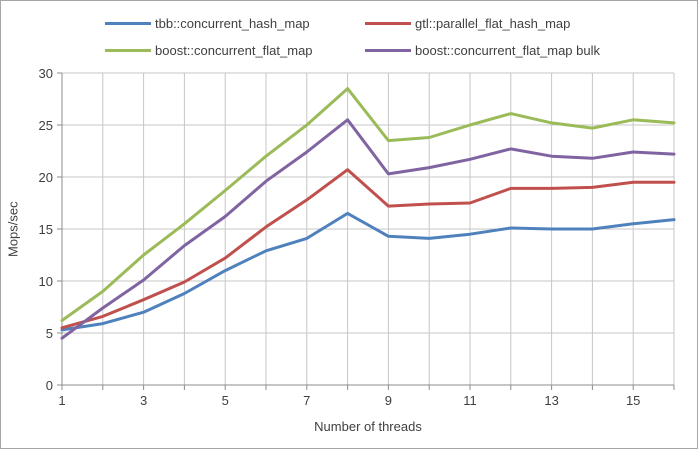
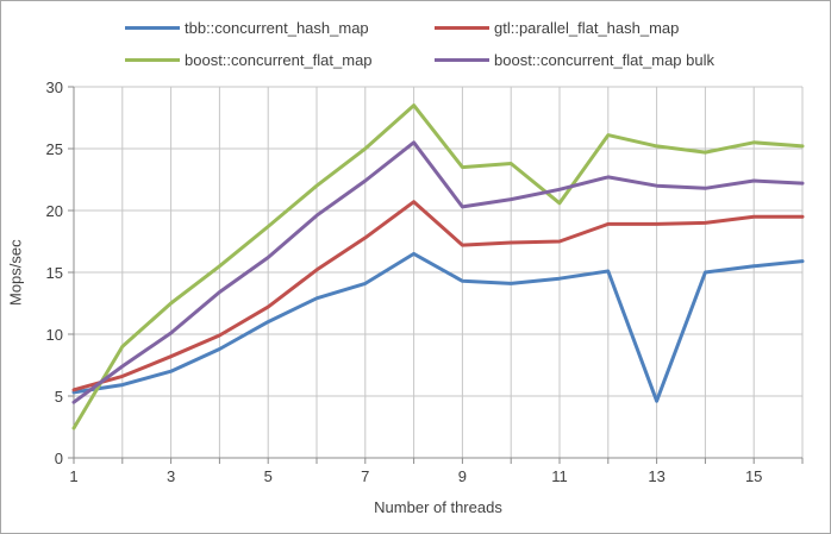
boost::concurrent_flat_map/1: 6.2 -> 2.4
boost::concurrent_flat_map/11: 25.0 -> 20.6
tbb::concurrent_hash_map/13: 15.0 -> 4.6
